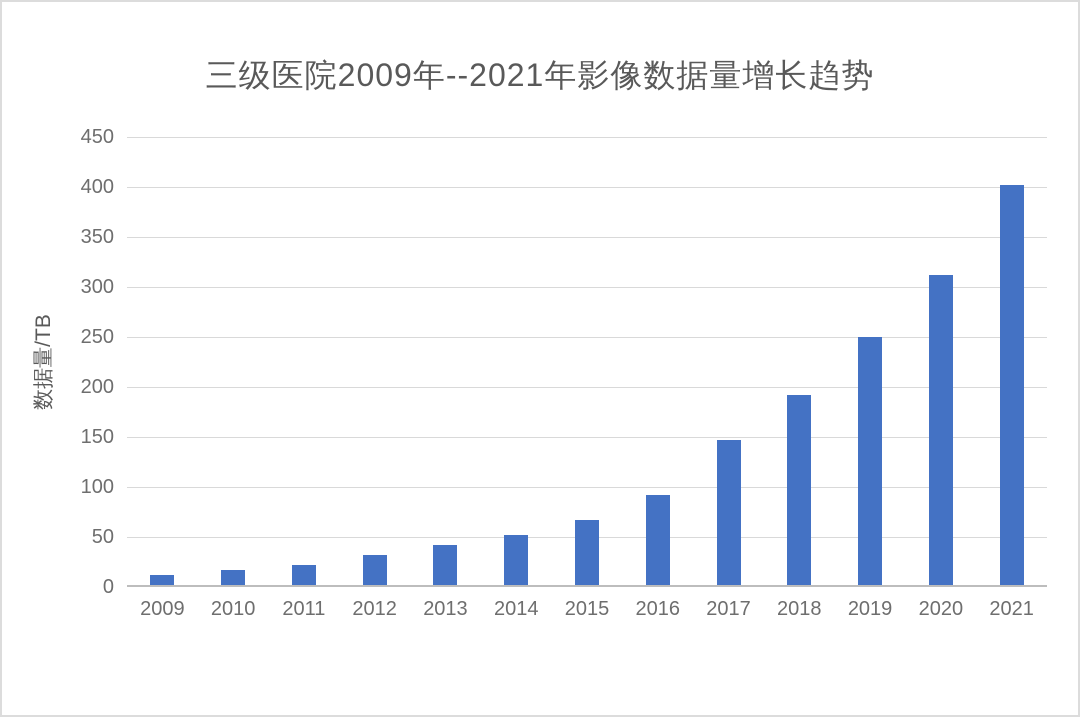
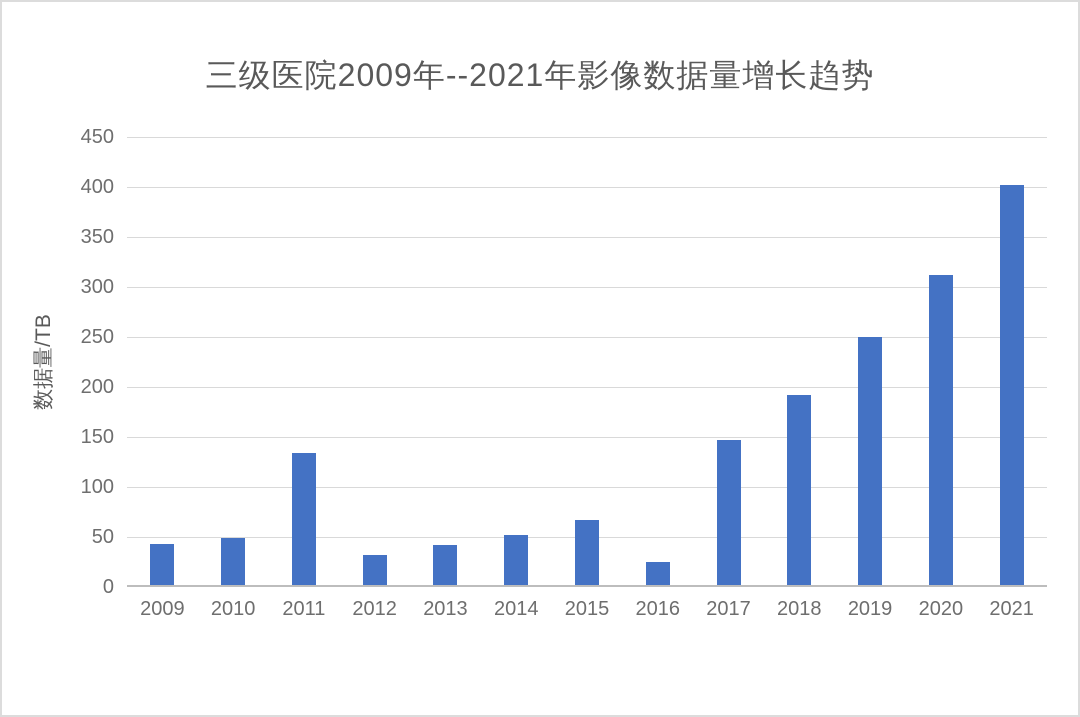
2009: 10 -> 41
2010: 15 -> 47
2011: 20 -> 132
2016: 90 -> 23
